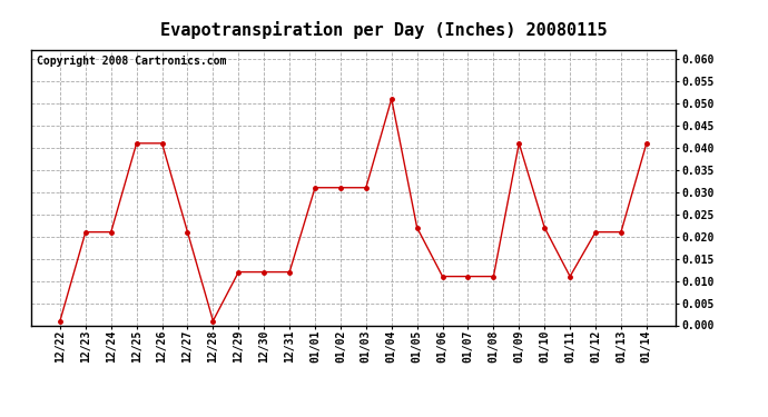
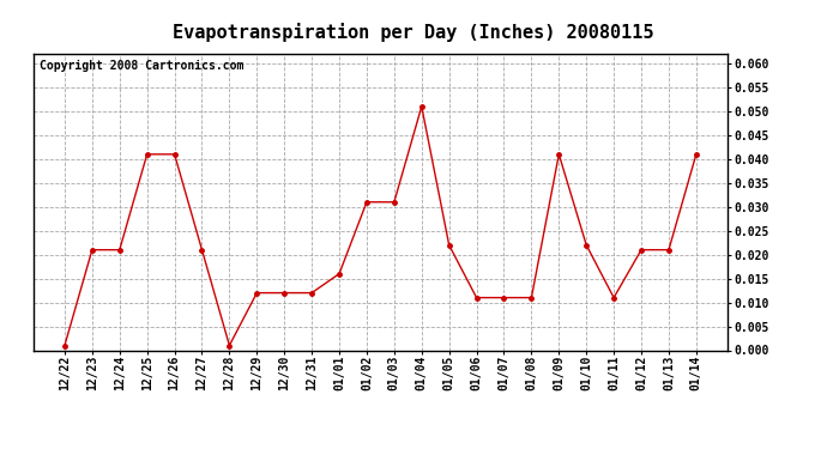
01/01: 0.031 -> 0.016
